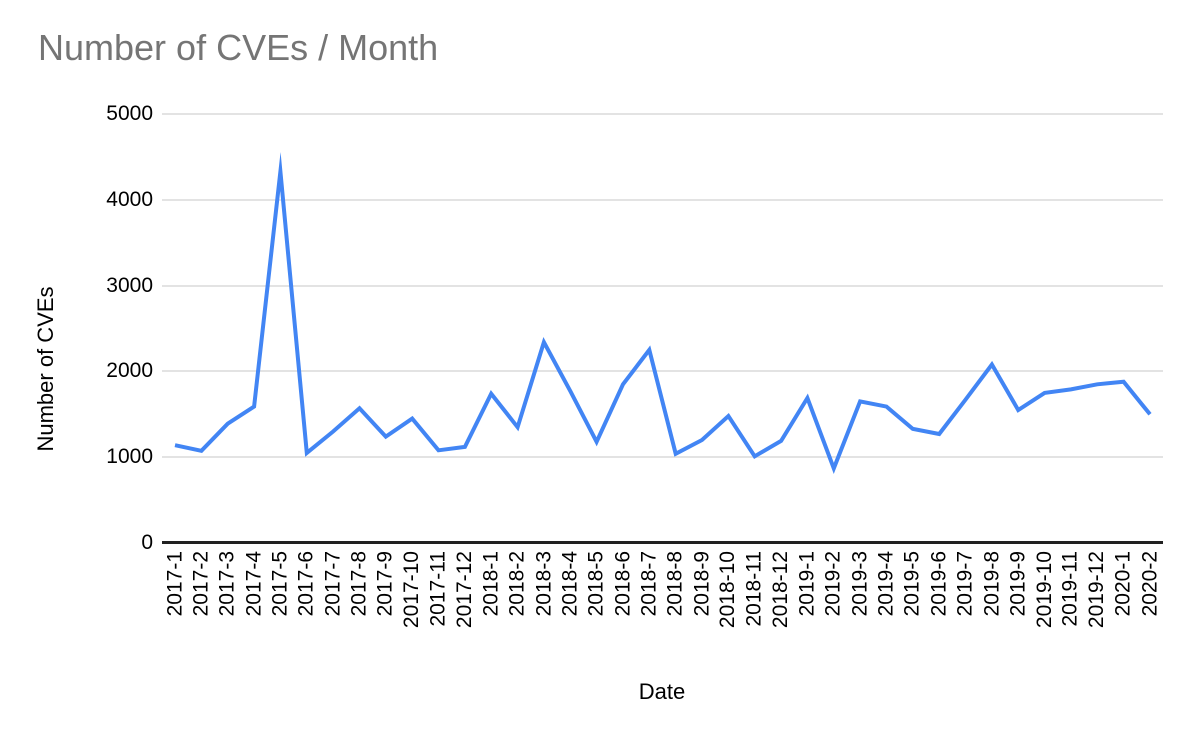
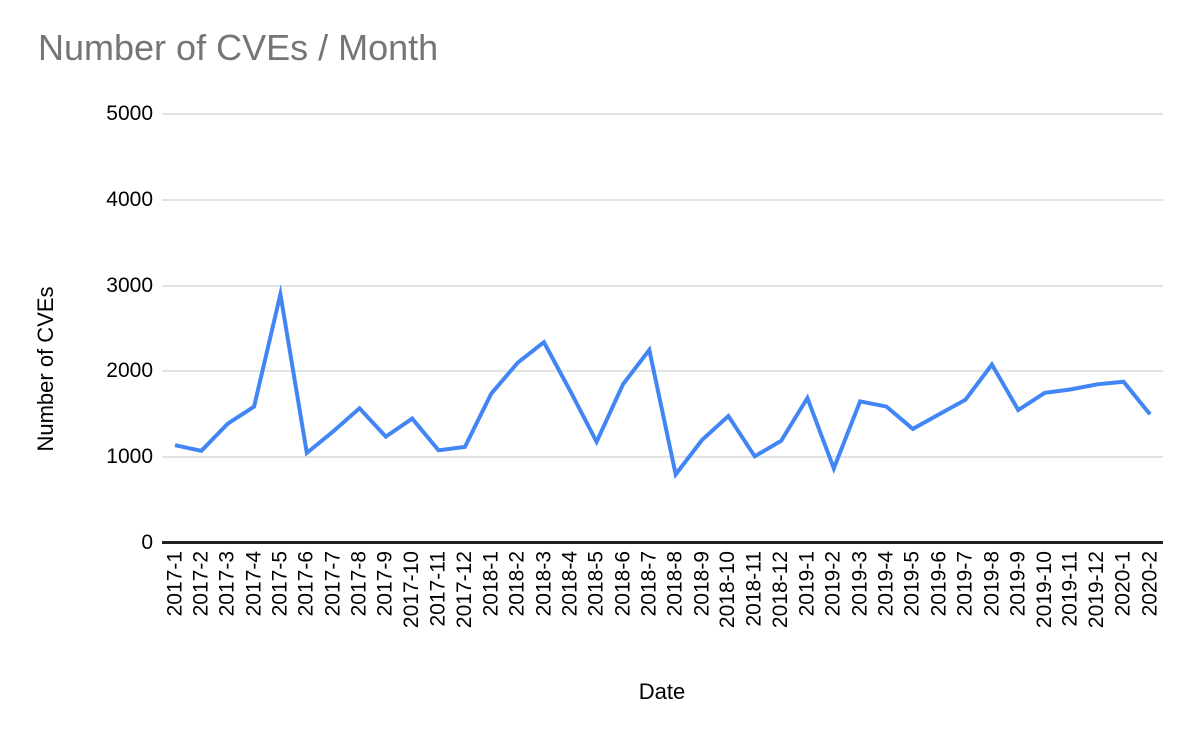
2017-5: 4300 -> 2900
2018-2: 1400 -> 2100
2018-8: 1000 -> 800
2019-6: 1300 -> 1500
